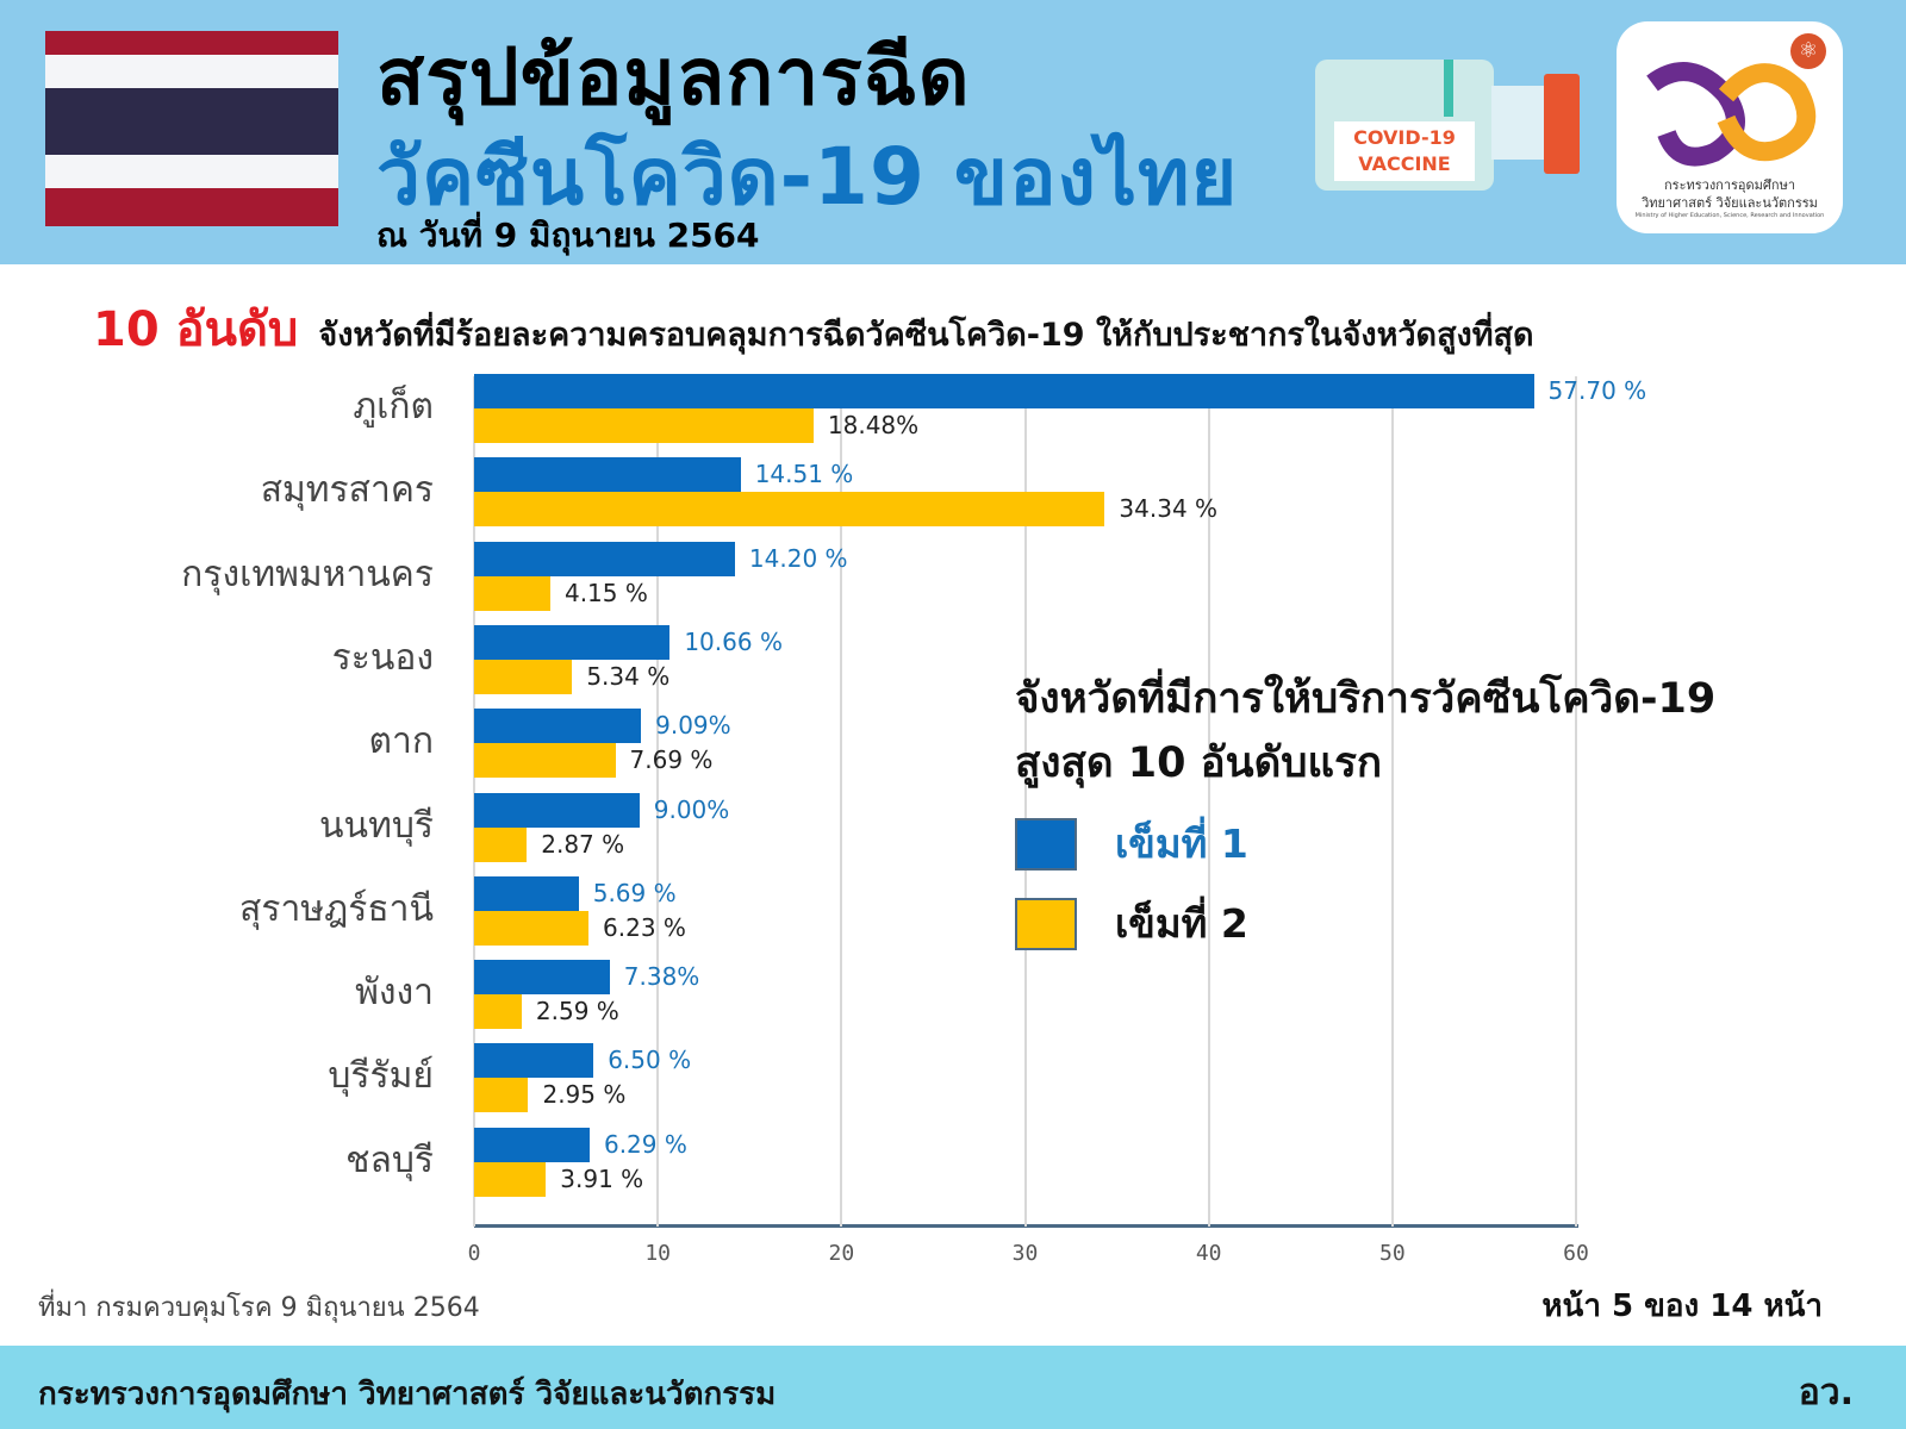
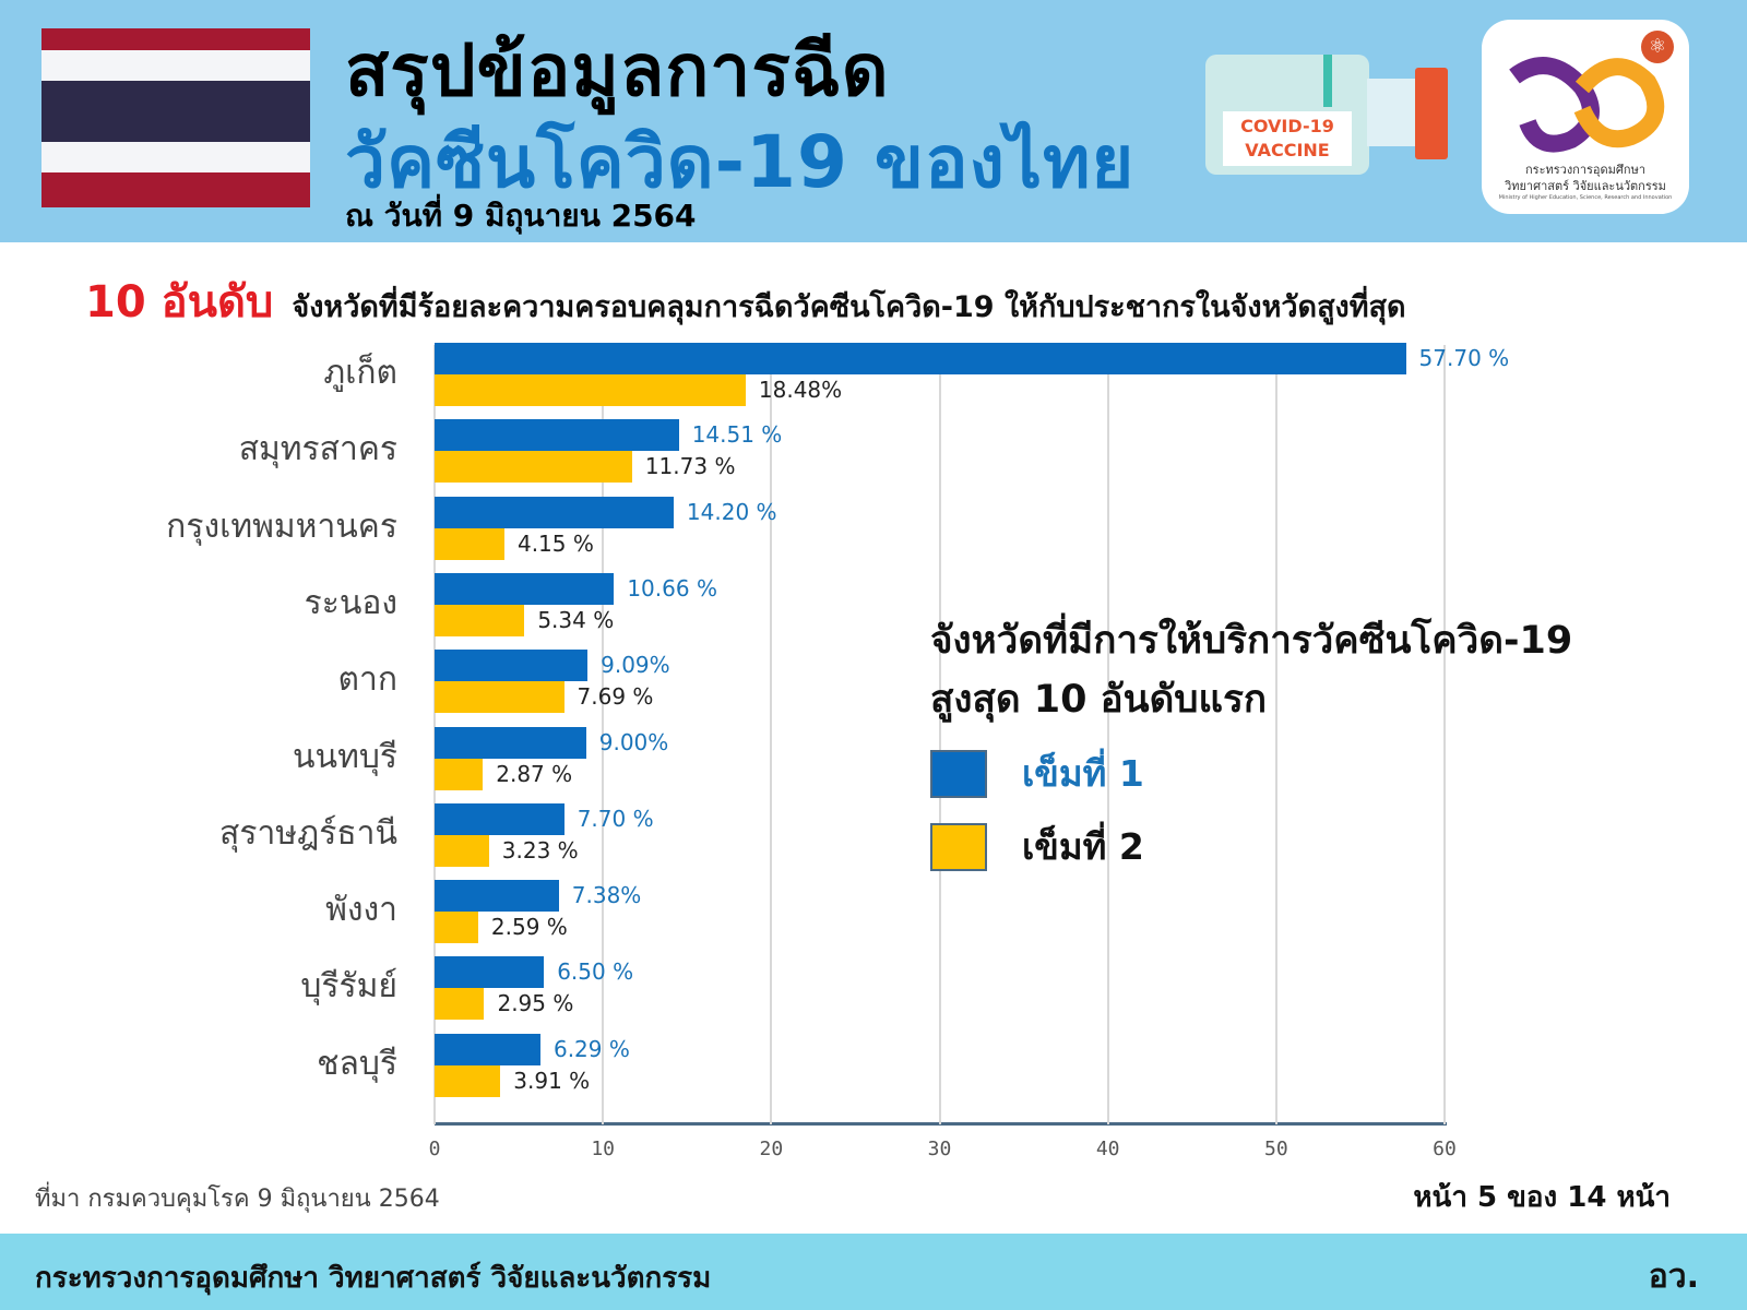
เข็มที่ 2/สมุทรสาคร: 34.34 -> 11.73
เข็มที่ 1/สุราษฎร์ธานี: 5.69 -> 7.70
เข็มที่ 2/สุราษฎร์ธานี: 6.23 -> 3.23
